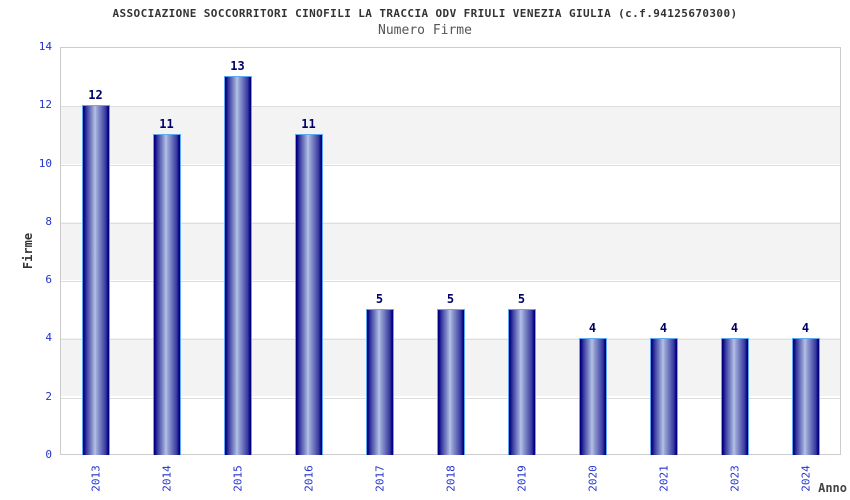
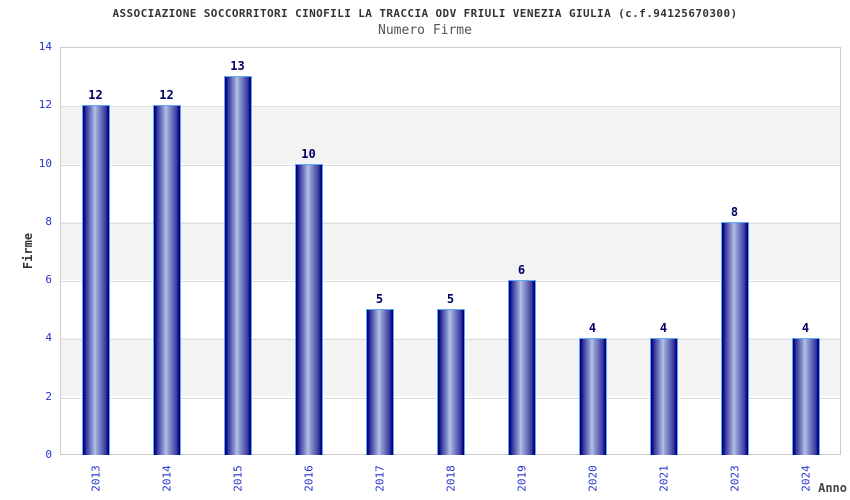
2014: 11 -> 12
2016: 11 -> 10
2019: 5 -> 6
2023: 4 -> 8
